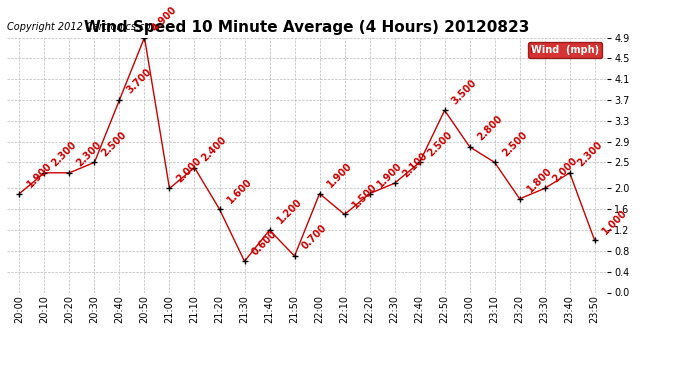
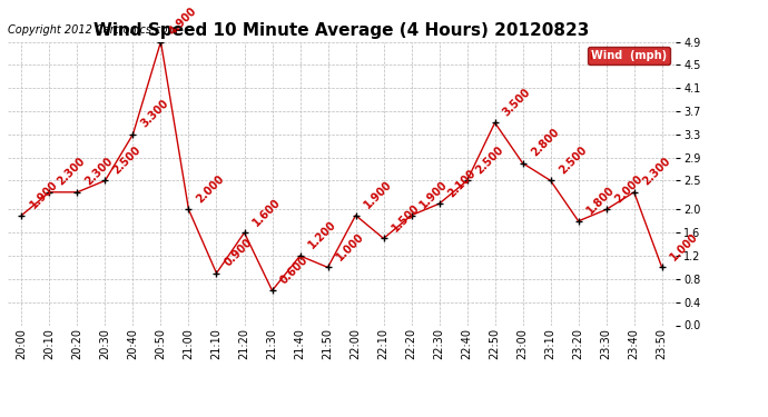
20:40: 3.700 -> 3.300
21:10: 2.400 -> 0.900
21:50: 0.700 -> 1.000
